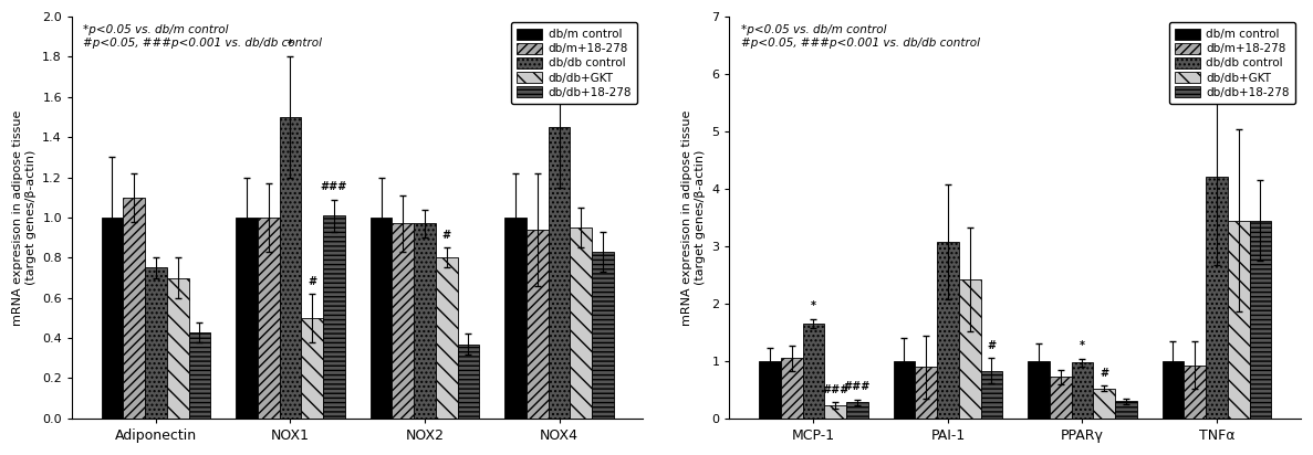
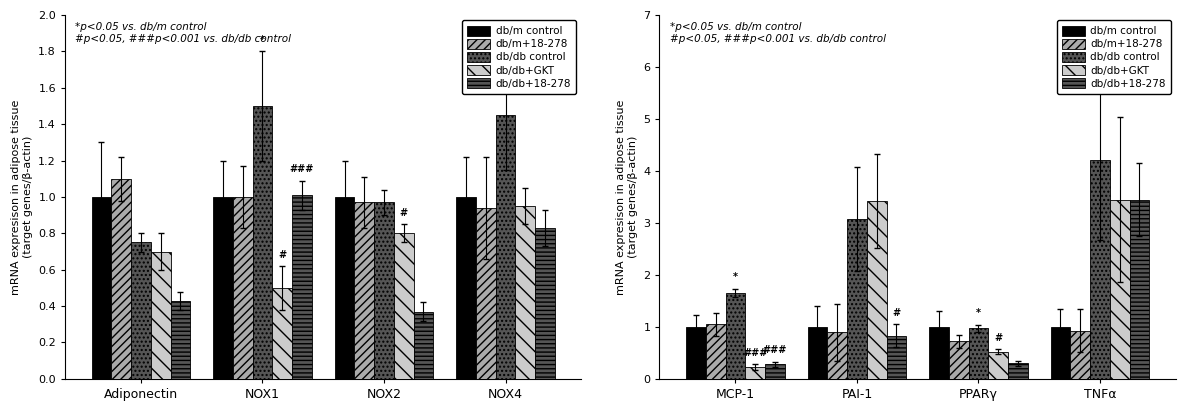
db/db+GKT/PAI-1: 2.42 -> 3.42
